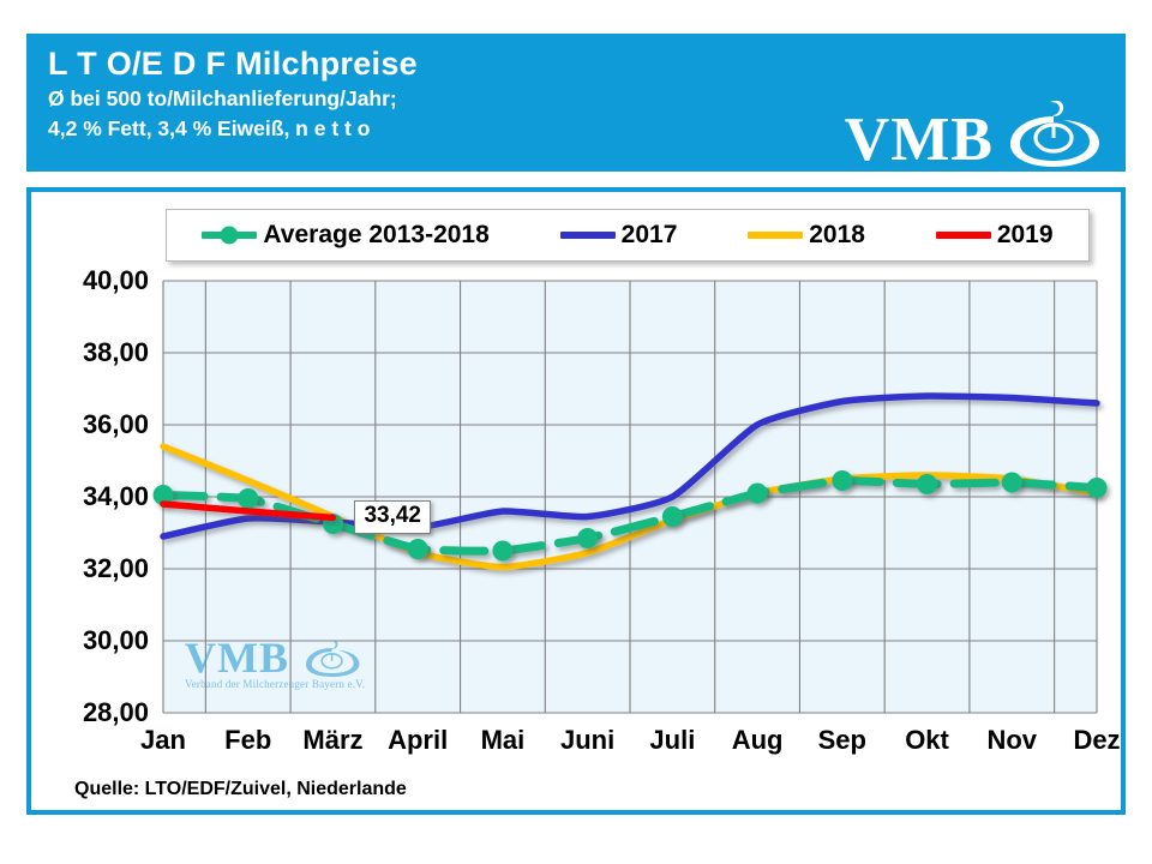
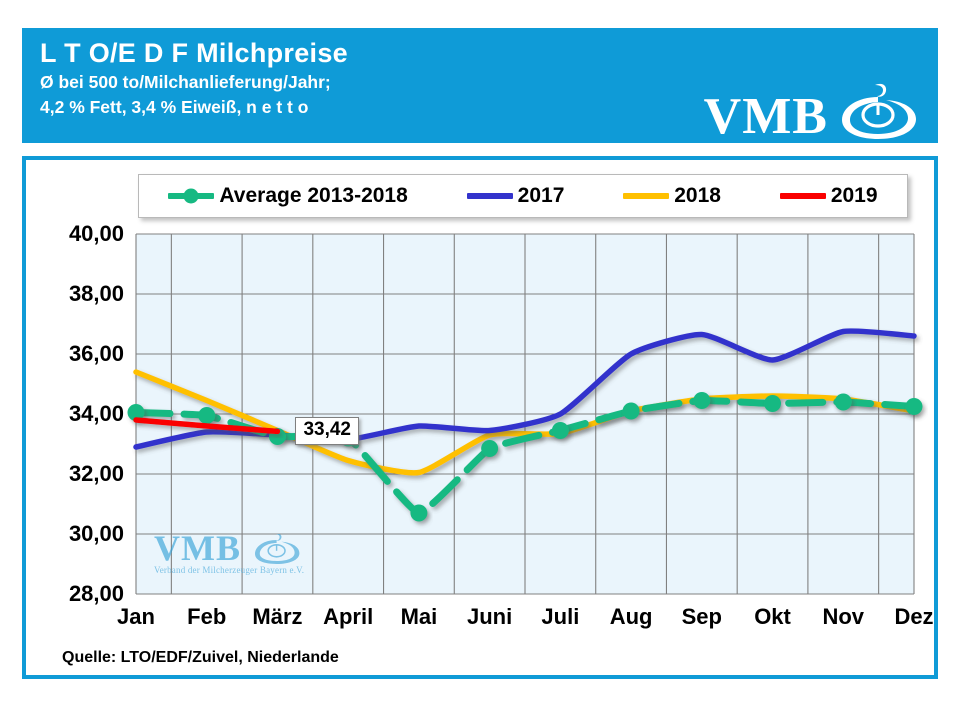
Average 2013-2018/April: 32,5 -> 33,2
Average 2013-2018/Mai: 32,5 -> 30,7
2018/Juni: 32,5 -> 33,3
2017/Okt: 36,8 -> 35,8
